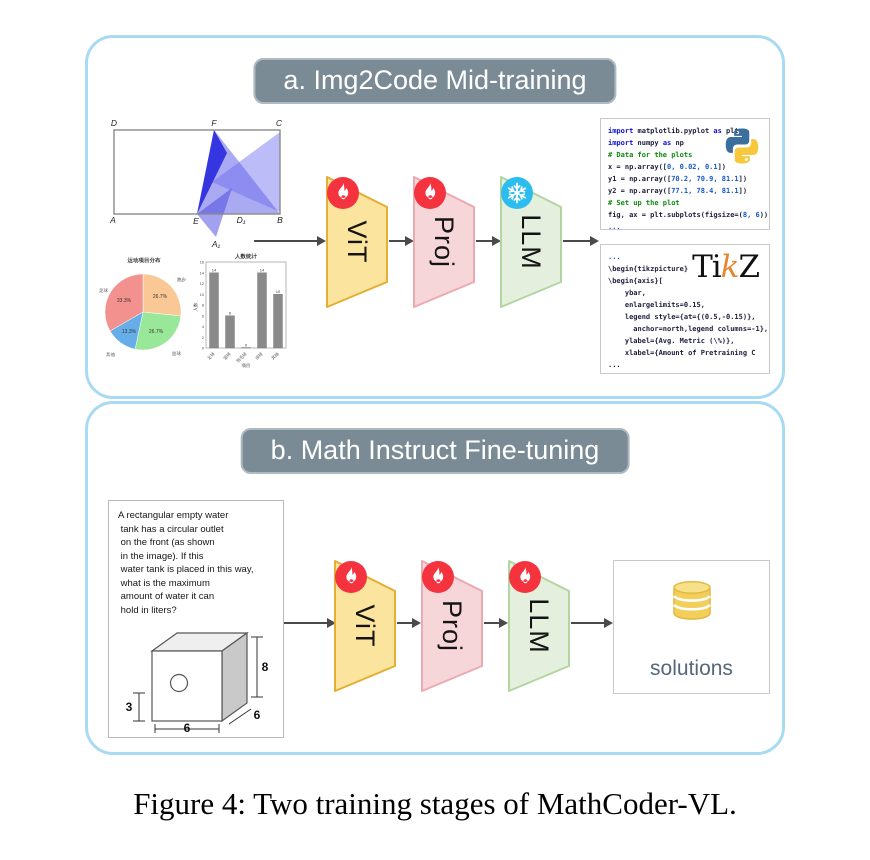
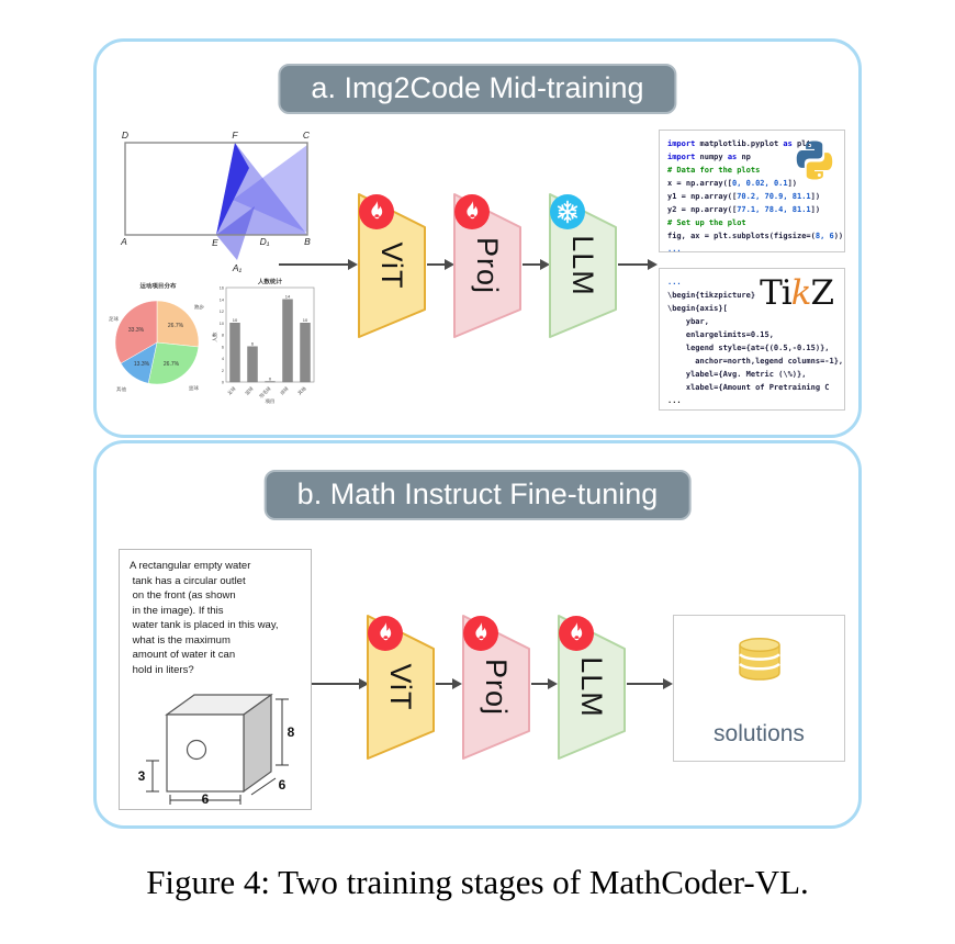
人数统计/足球: 14 -> 10
